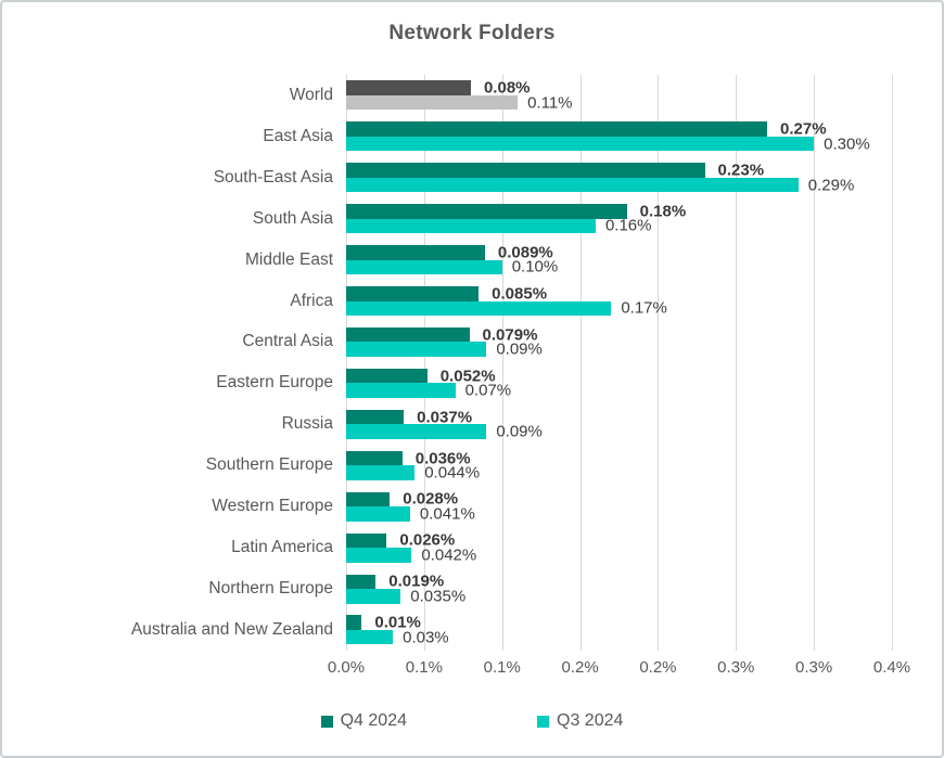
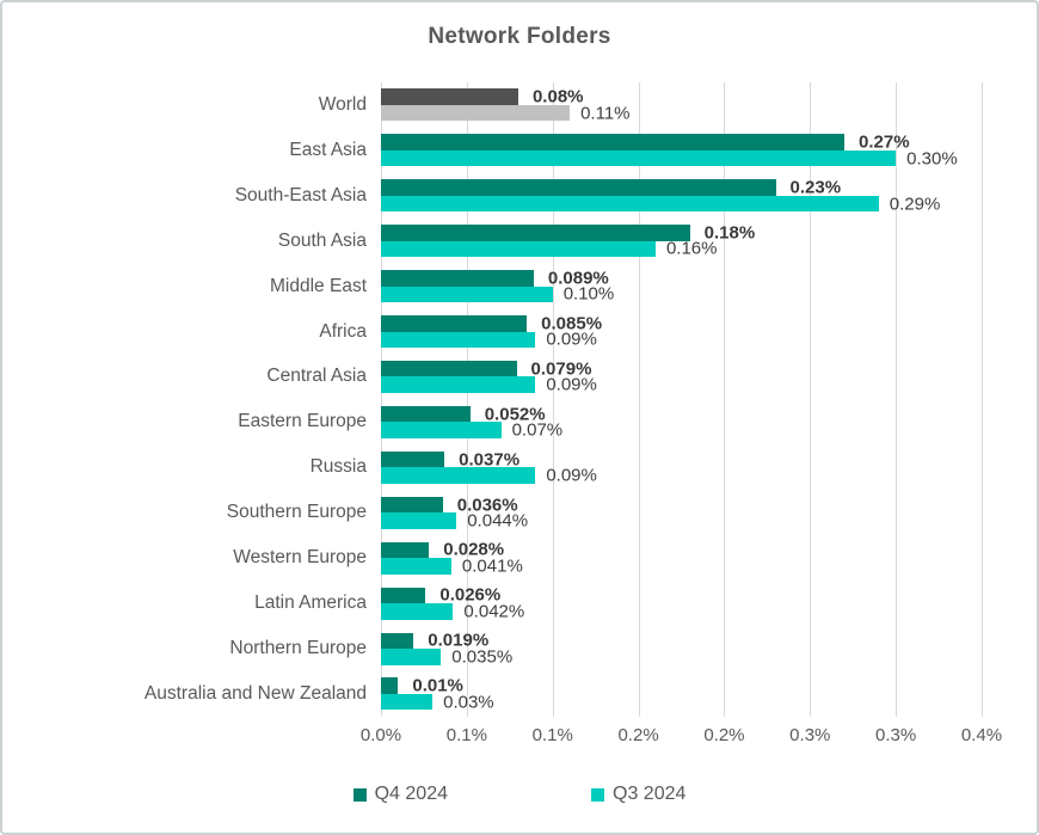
Q3 2024/Africa: 0.17% -> 0.09%
